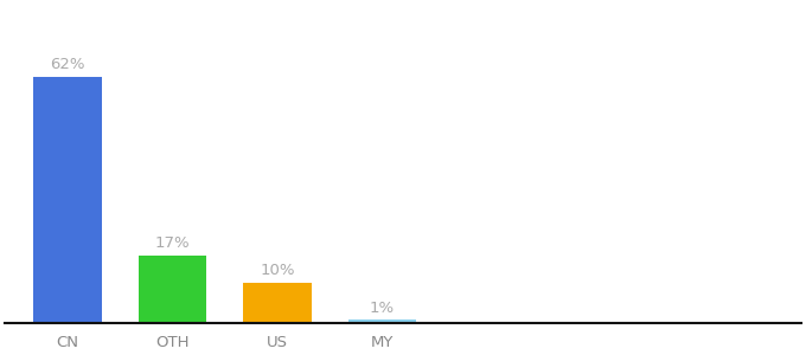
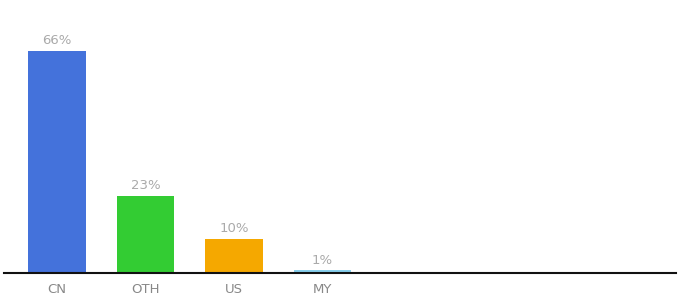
CN: 62% -> 66%
OTH: 17% -> 23%
